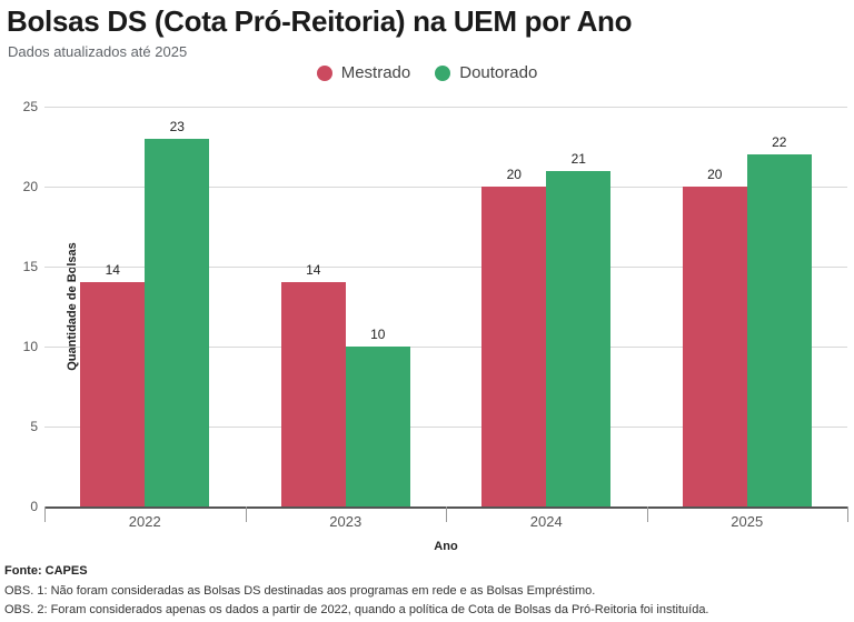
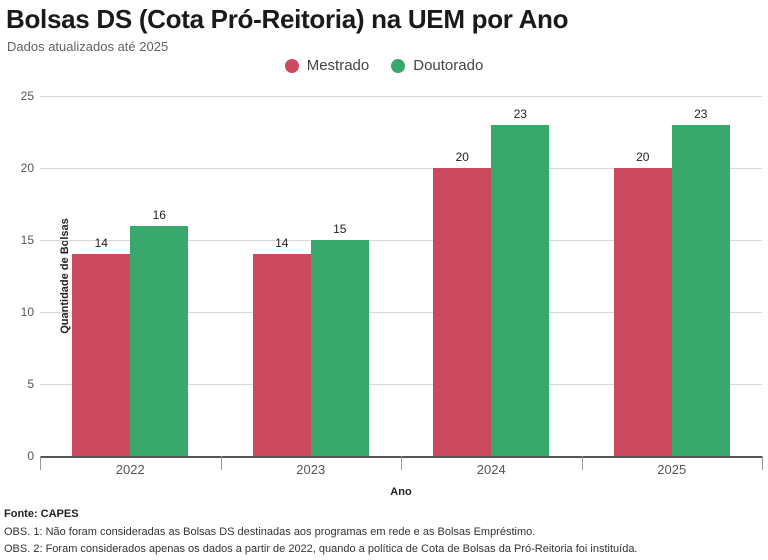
Doutorado/2022: 23 -> 16
Doutorado/2023: 10 -> 15
Doutorado/2024: 21 -> 23
Doutorado/2025: 22 -> 23
